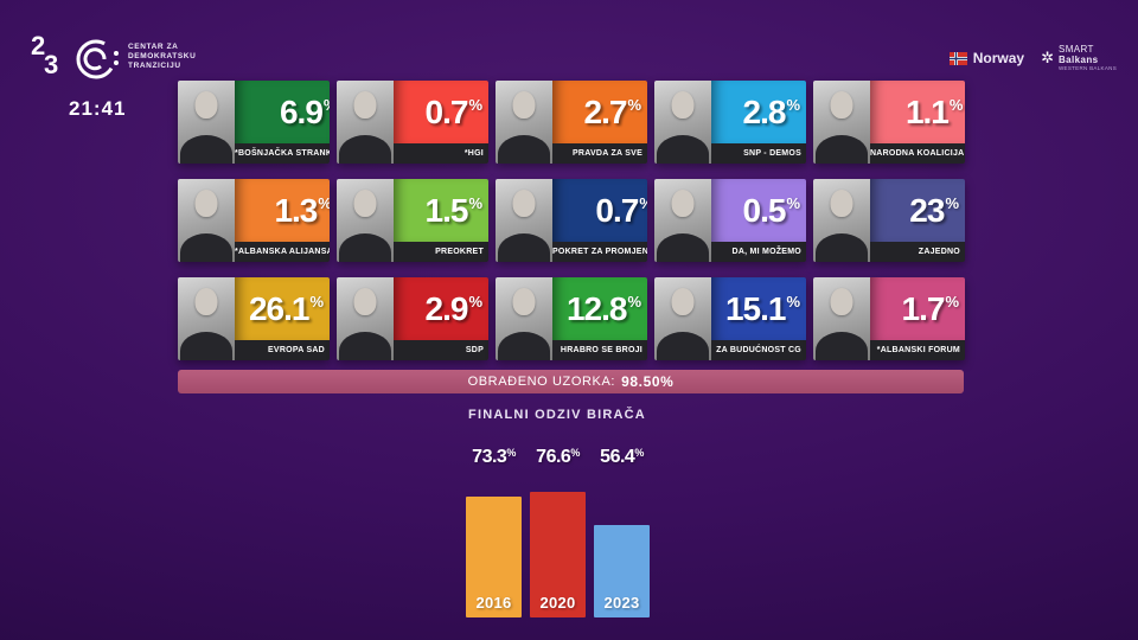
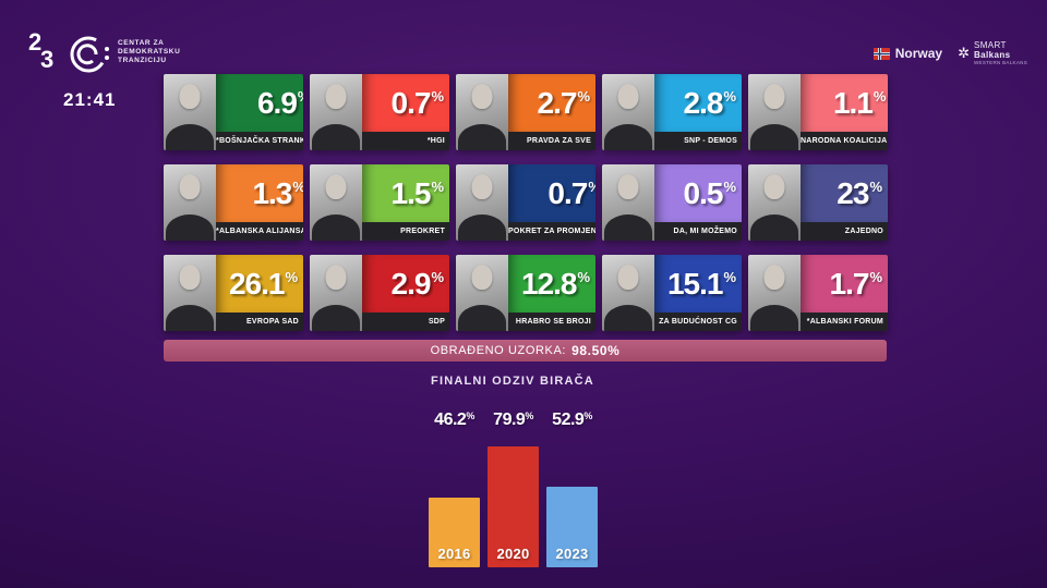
2016: 73.3 -> 46.2
2020: 76.6 -> 79.9
2023: 56.4 -> 52.9
